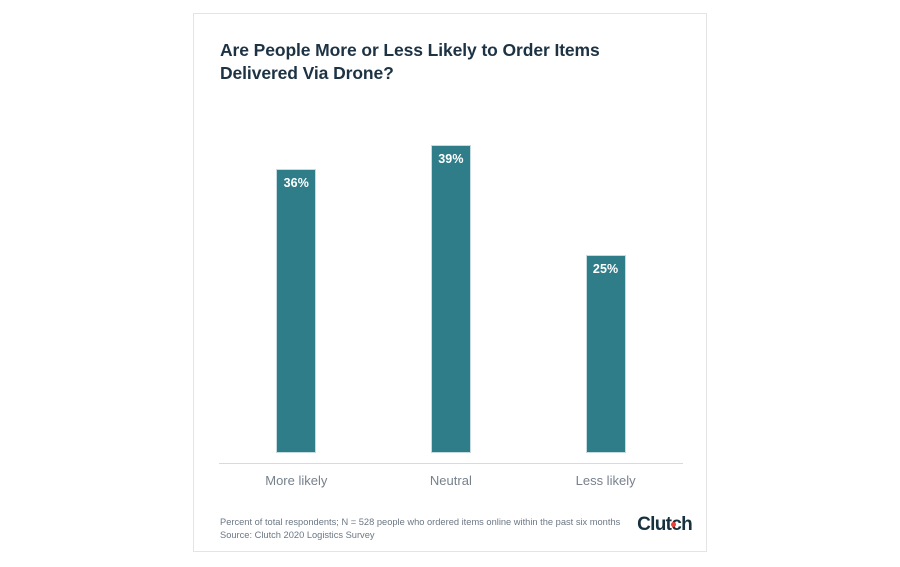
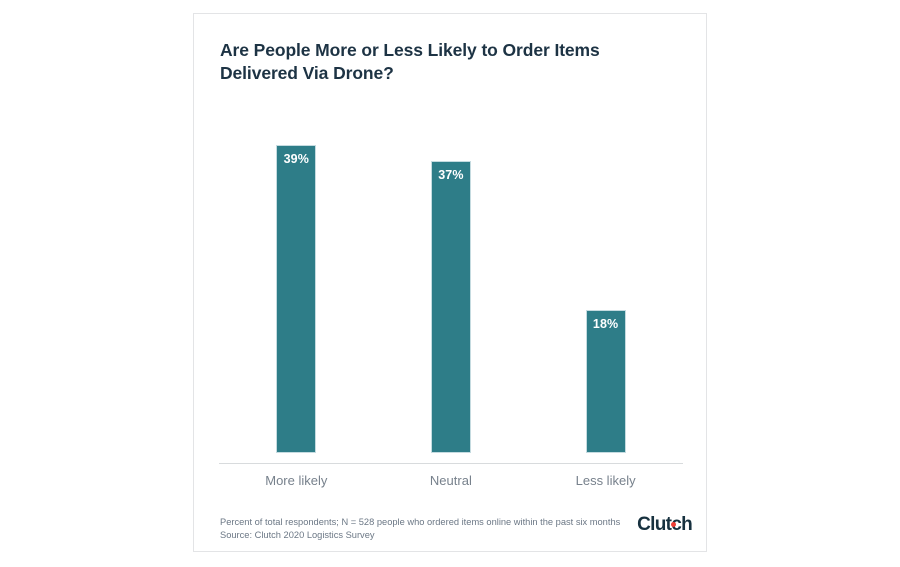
More likely: 36% -> 39%
Neutral: 39% -> 37%
Less likely: 25% -> 18%
